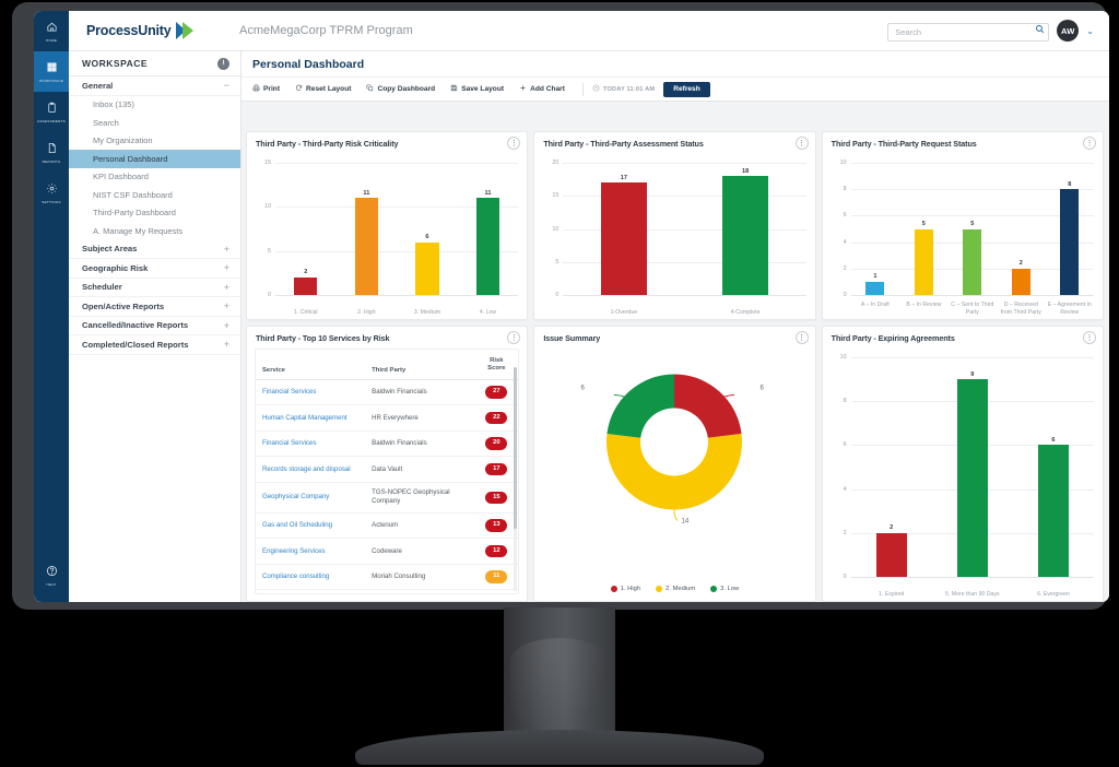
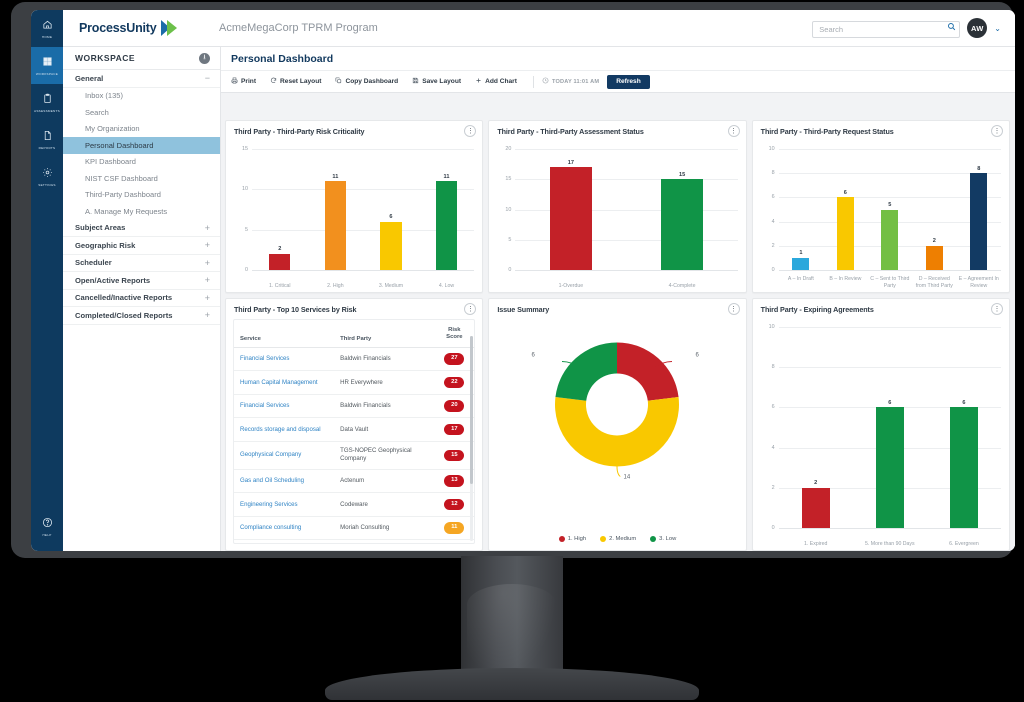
Third Party - Third-Party Assessment Status/4-Complete: 18 -> 15
Third Party - Third-Party Request Status/B – In Review: 5 -> 6
Third Party - Expiring Agreements/5. More than 90 Days: 9 -> 6
